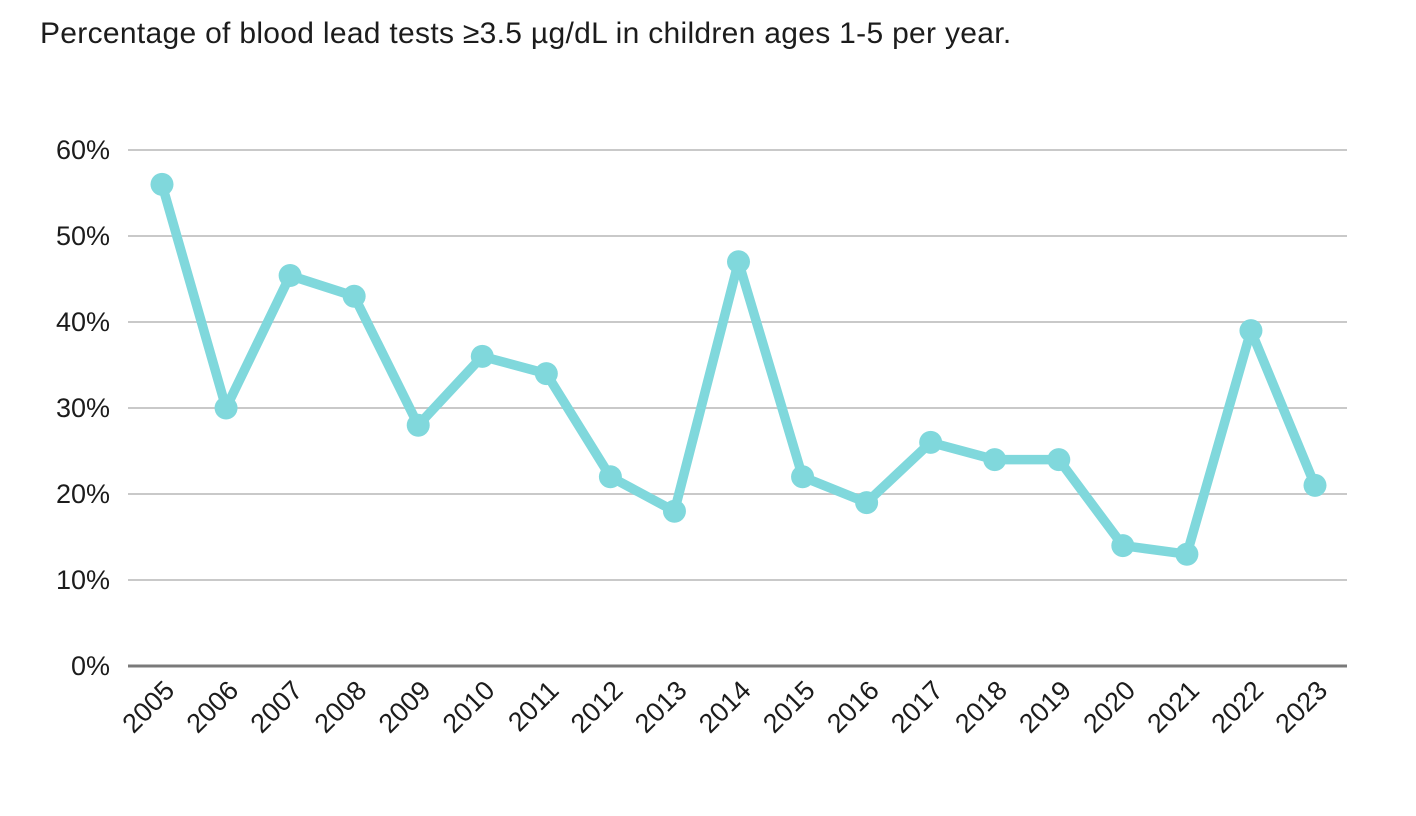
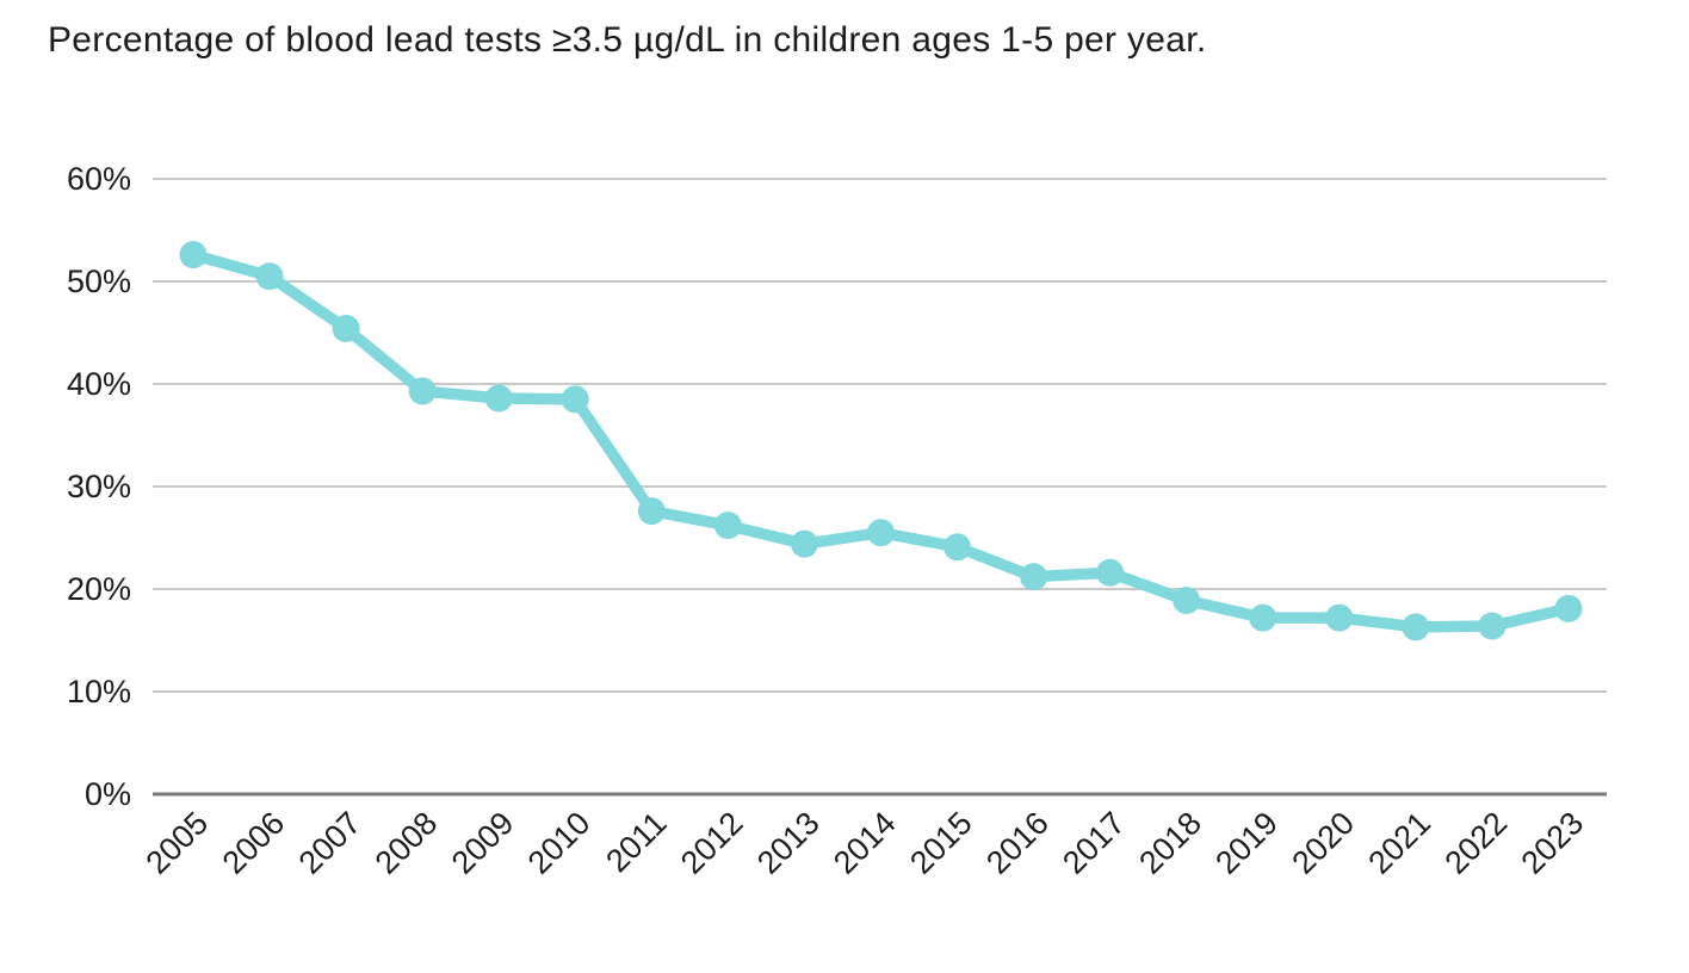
2005: 56% -> 53%
2006: 30% -> 50%
2008: 43% -> 39%
2009: 28% -> 39%
2010: 36% -> 38%
2011: 34% -> 28%
2012: 22% -> 26%
2013: 18% -> 24%
2014: 47% -> 26%
2015: 22% -> 24%
2016: 19% -> 21%
2017: 26% -> 22%
2018: 24% -> 19%
2019: 24% -> 17%
2020: 14% -> 17%
2021: 13% -> 16%
2022: 39% -> 16%
2023: 21% -> 18%
